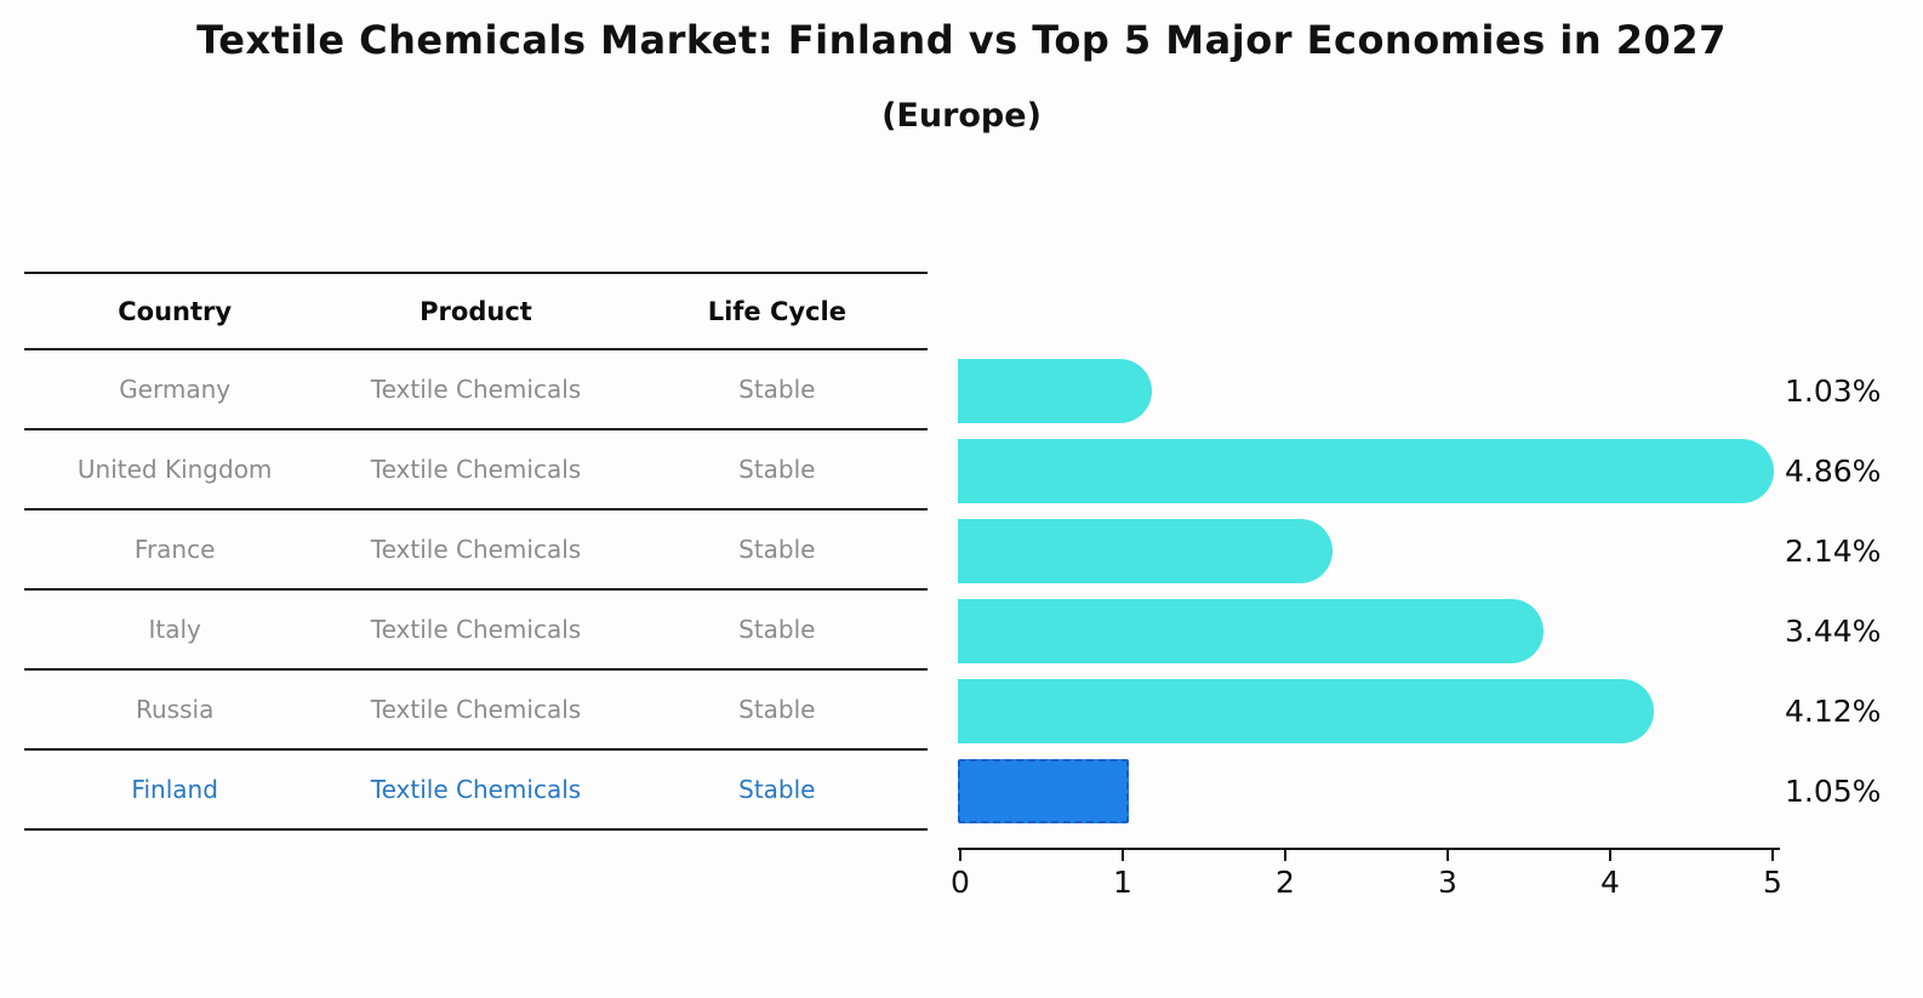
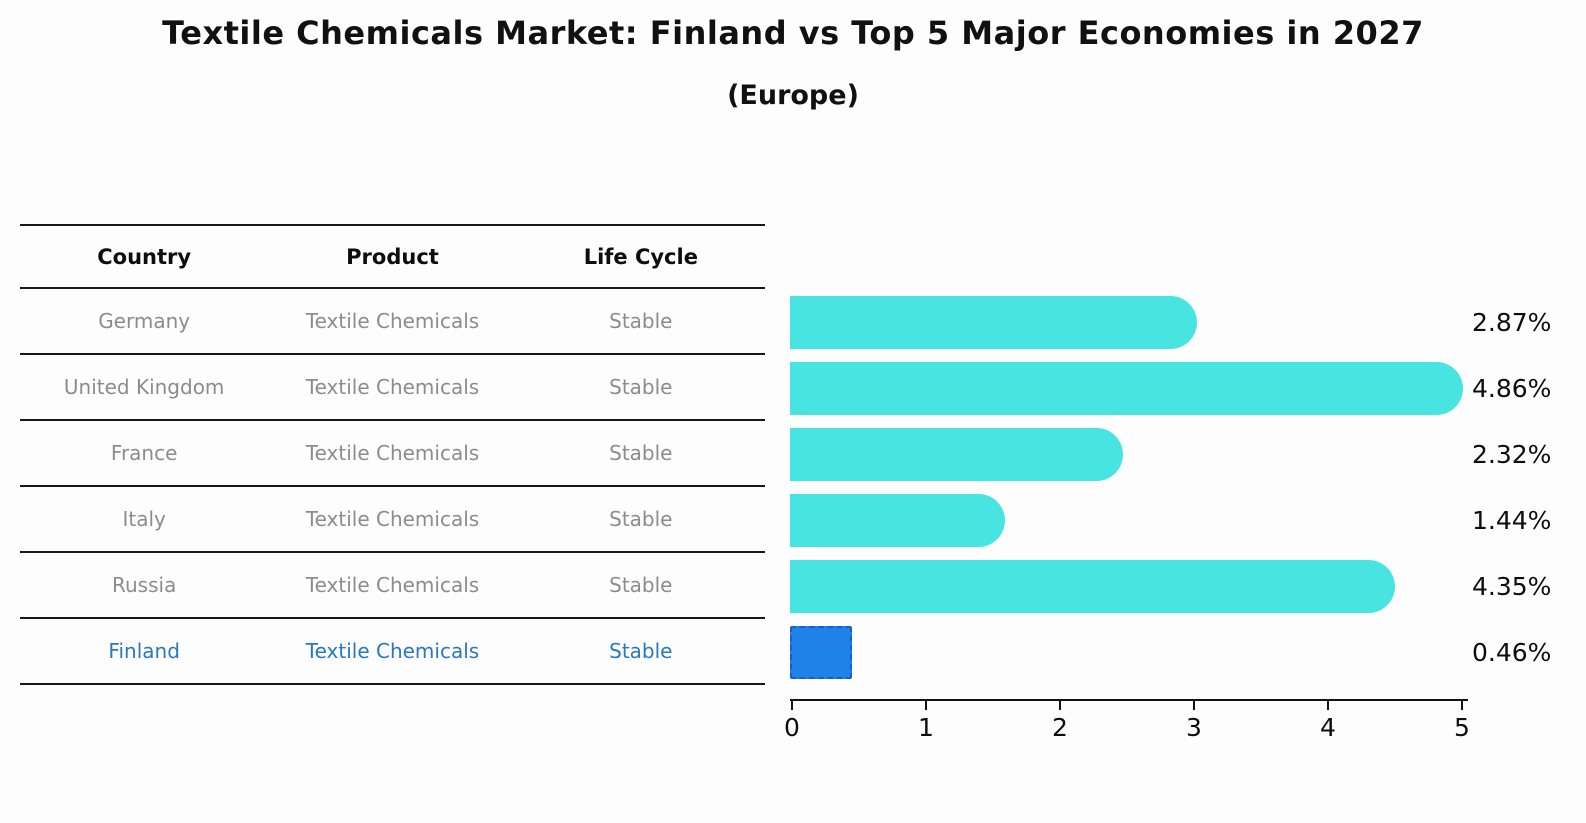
Germany: 1.03% -> 2.87%
France: 2.14% -> 2.32%
Italy: 3.44% -> 1.44%
Russia: 4.12% -> 4.35%
Finland: 1.05% -> 0.46%
